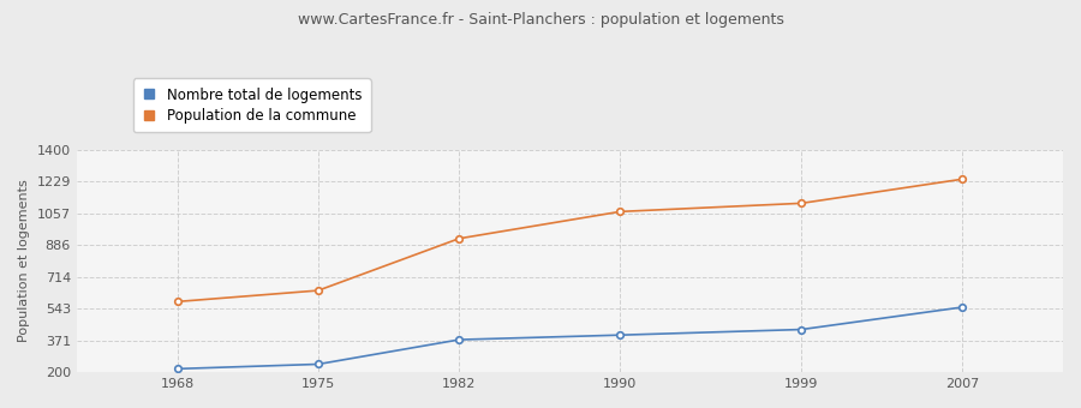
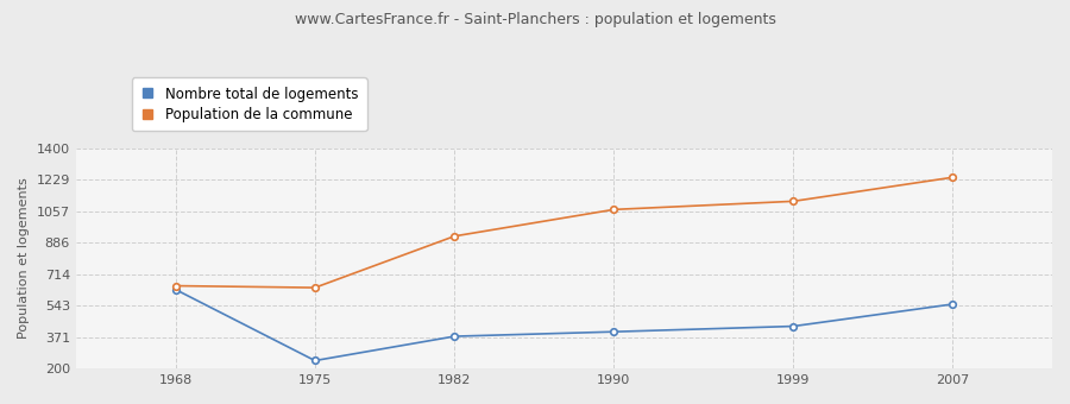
Nombre total de logements/1968: 220 -> 630
Population de la commune/1968: 580 -> 650
